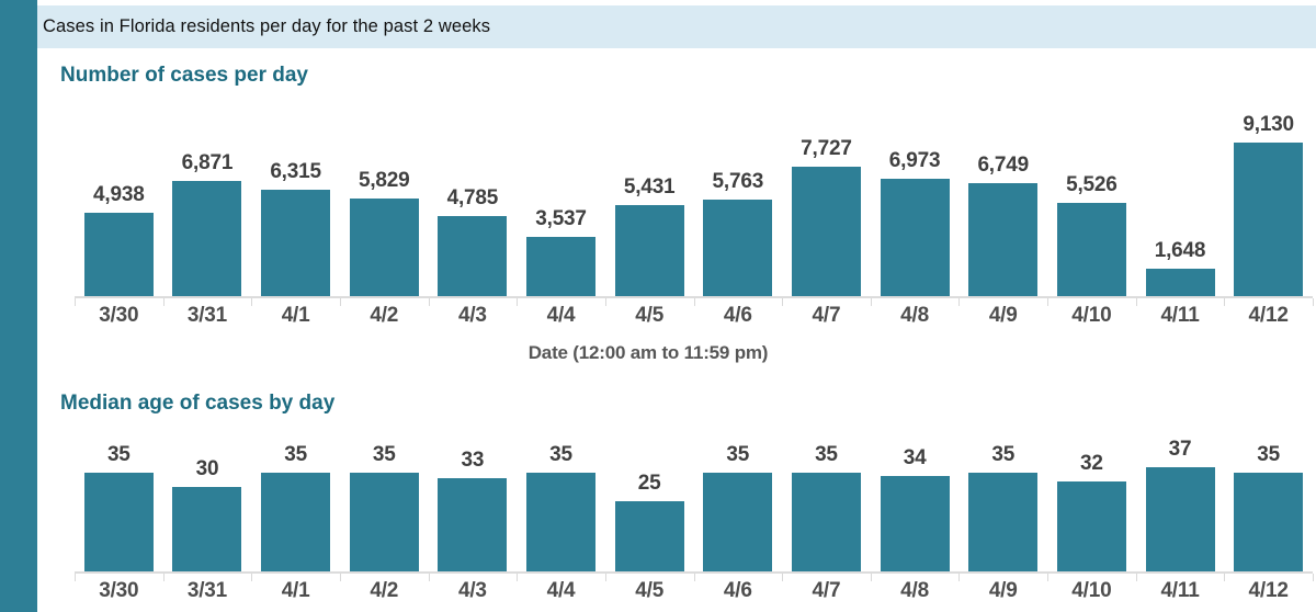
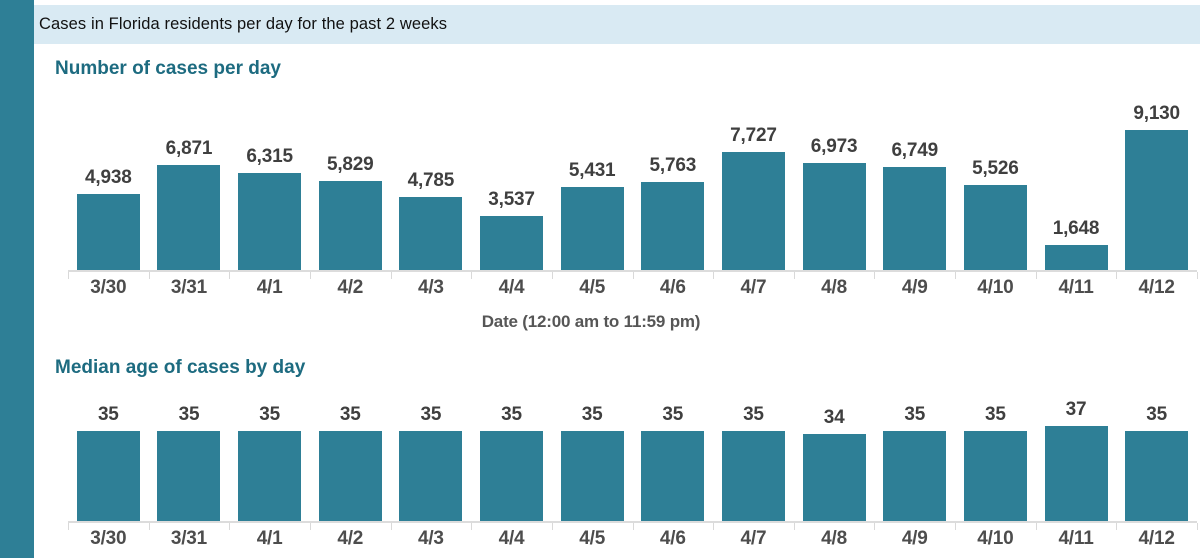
Median age of cases by day/3/31: 30 -> 35
Median age of cases by day/4/3: 33 -> 35
Median age of cases by day/4/5: 25 -> 35
Median age of cases by day/4/10: 32 -> 35
